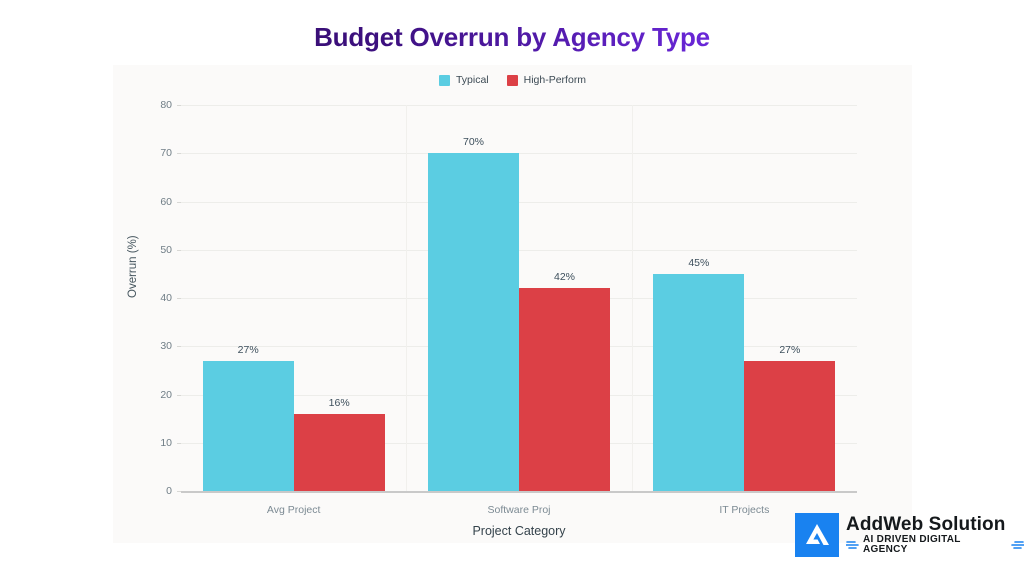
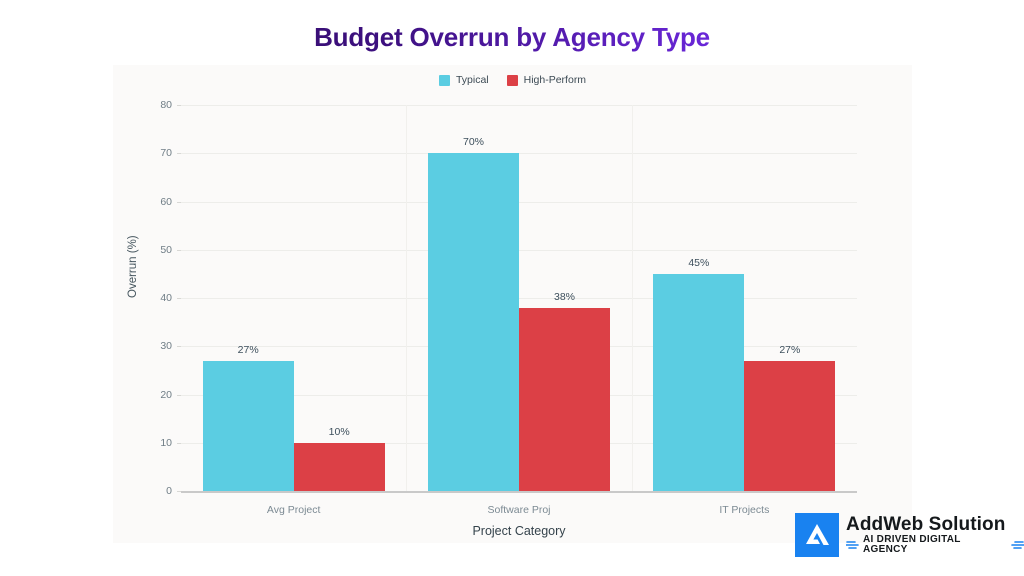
High-Perform/Avg Project: 16% -> 10%
High-Perform/Software Proj: 42% -> 38%
